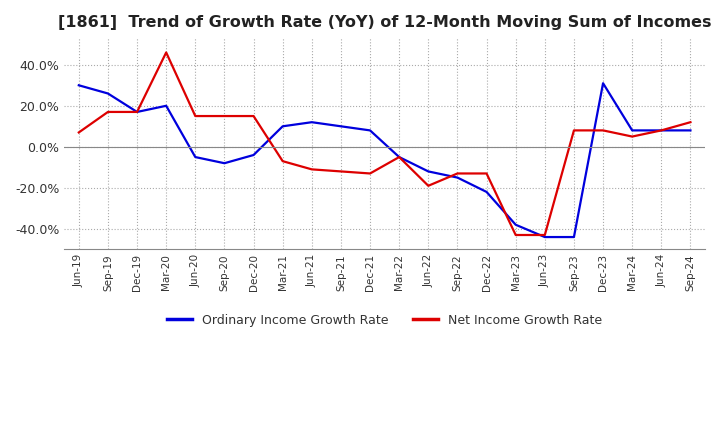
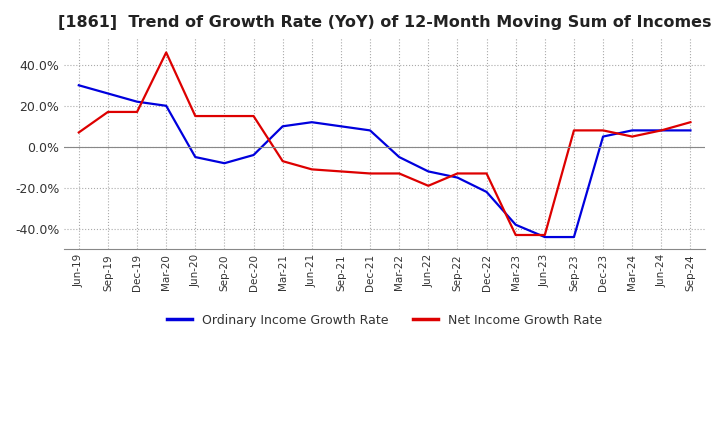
Ordinary Income Growth Rate/Dec-19: 17% -> 22%
Net Income Growth Rate/Mar-22: -5% -> -13%
Ordinary Income Growth Rate/Dec-23: 31% -> 5%
